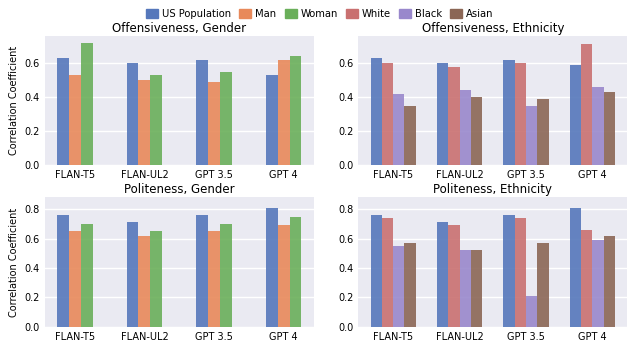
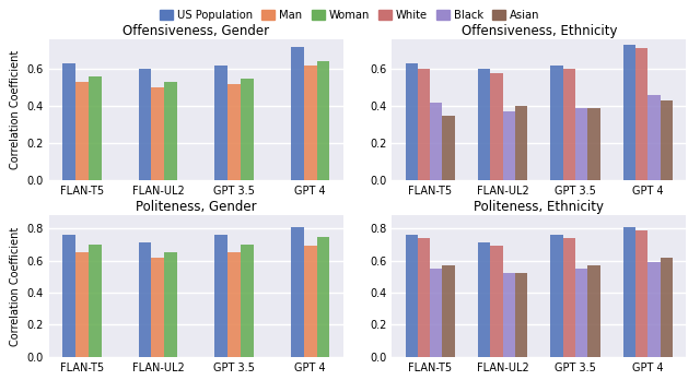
Offensiveness, Gender/Woman/FLAN-T5: 0.72 -> 0.56
Offensiveness, Gender/Man/GPT 3.5: 0.49 -> 0.52
Offensiveness, Gender/US Population/GPT 4: 0.53 -> 0.72
Offensiveness, Ethnicity/Black/FLAN-UL2: 0.44 -> 0.37
Offensiveness, Ethnicity/Black/GPT 3.5: 0.35 -> 0.39
Offensiveness, Ethnicity/US Population/GPT 4: 0.59 -> 0.73
Politeness, Ethnicity/Black/GPT 3.5: 0.21 -> 0.55
Politeness, Ethnicity/White/GPT 4: 0.66 -> 0.79
